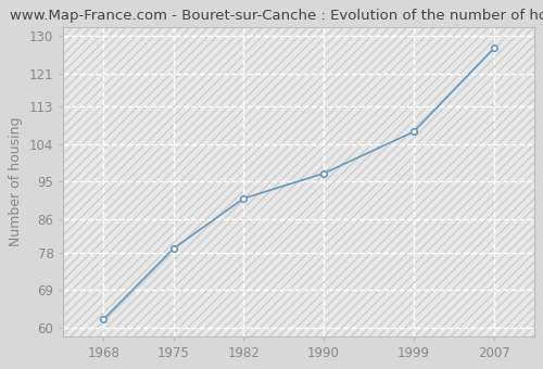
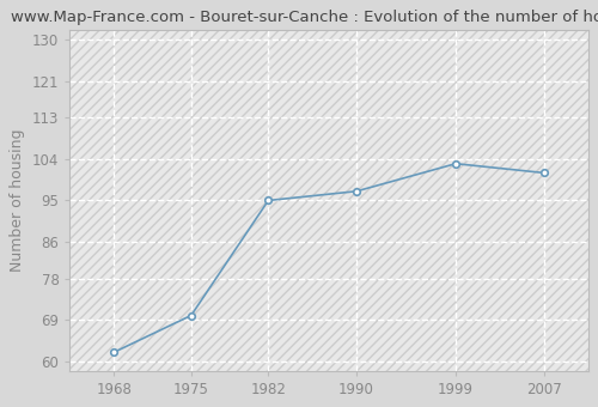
1975: 79 -> 70
1982: 91 -> 95
1999: 107 -> 103
2007: 127 -> 101
